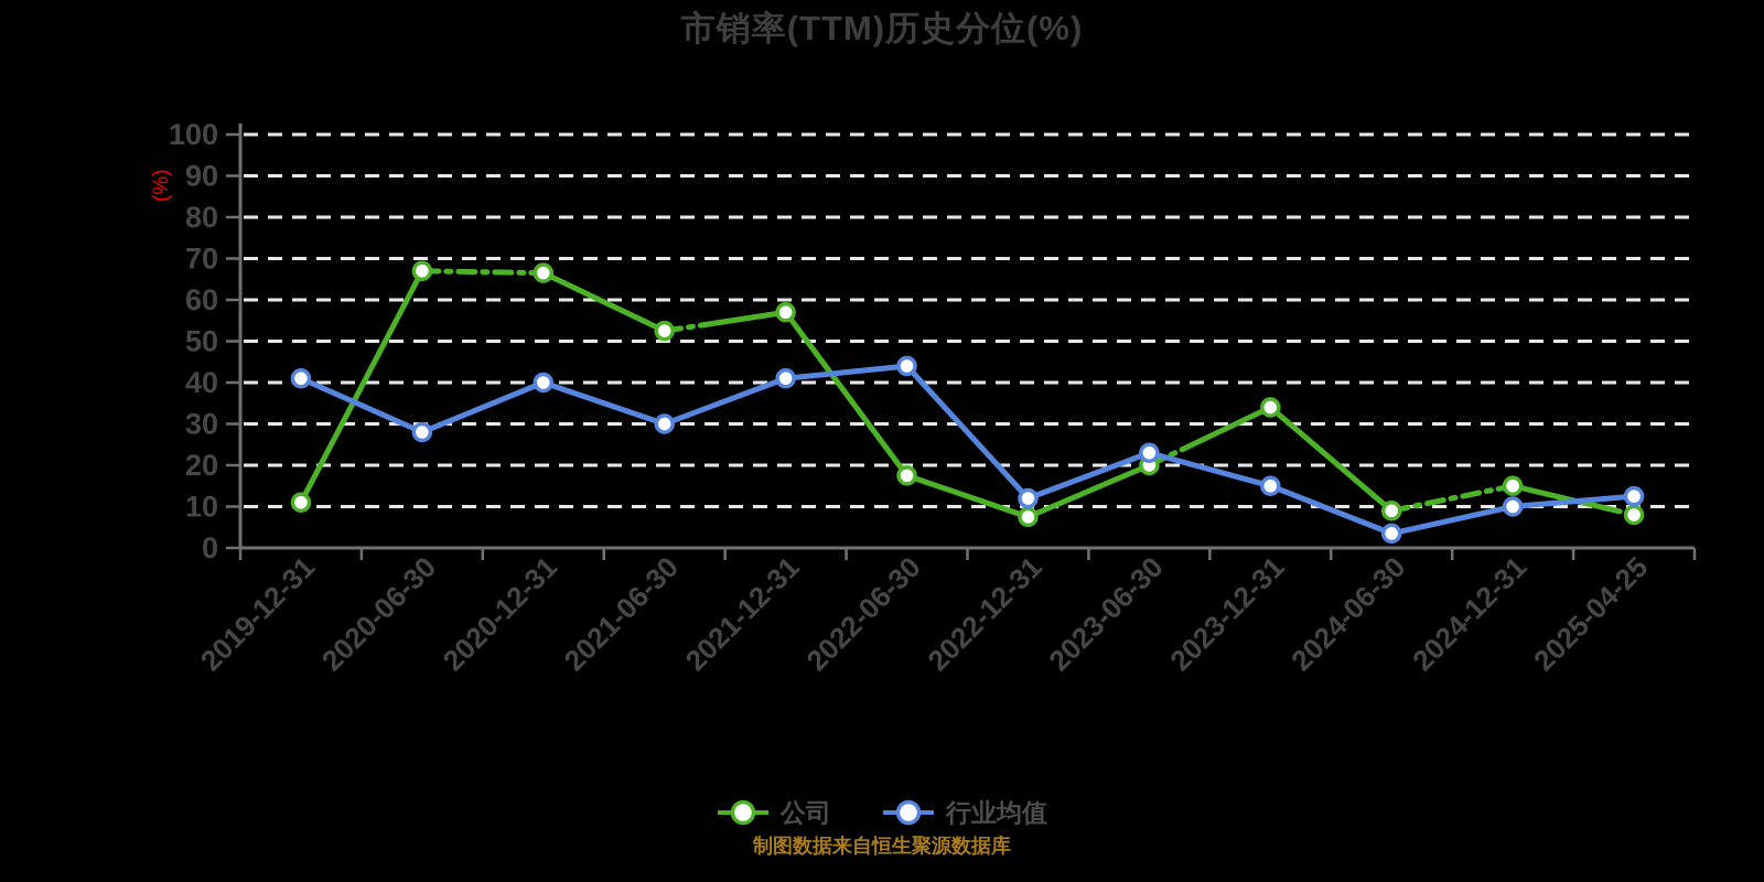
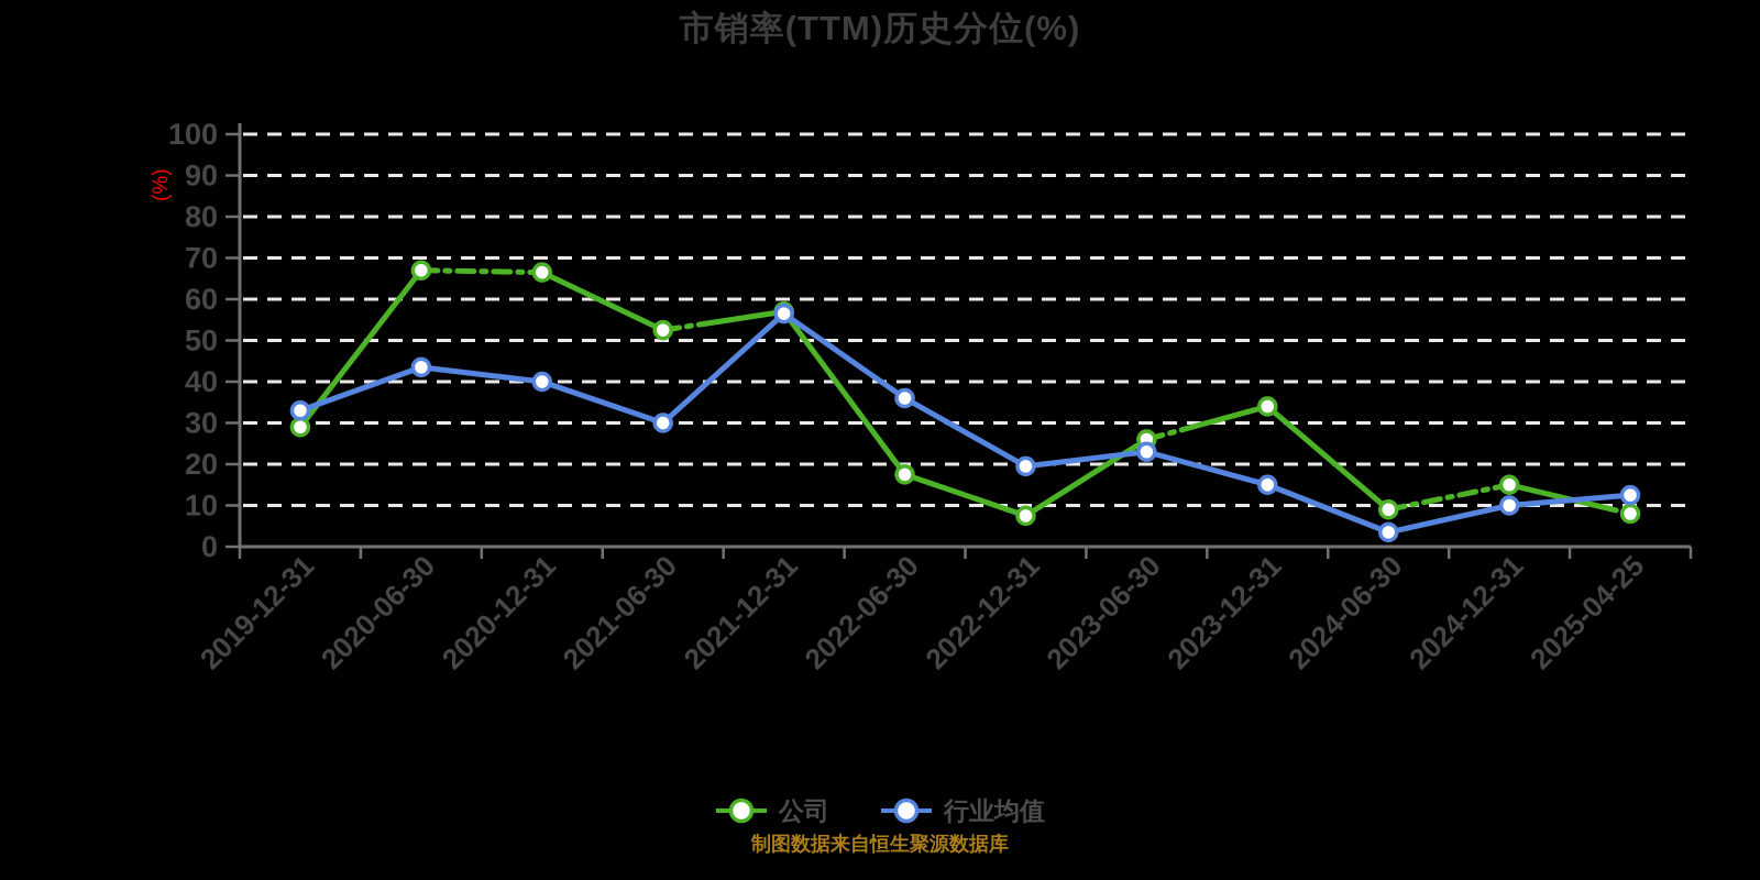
公司/2019-12-31: 11 -> 29
行业均值/2019-12-31: 41 -> 33
行业均值/2020-06-30: 28 -> 44
行业均值/2021-12-31: 41 -> 56
行业均值/2022-06-30: 44 -> 36
行业均值/2022-12-31: 12 -> 20
公司/2023-06-30: 20 -> 26
